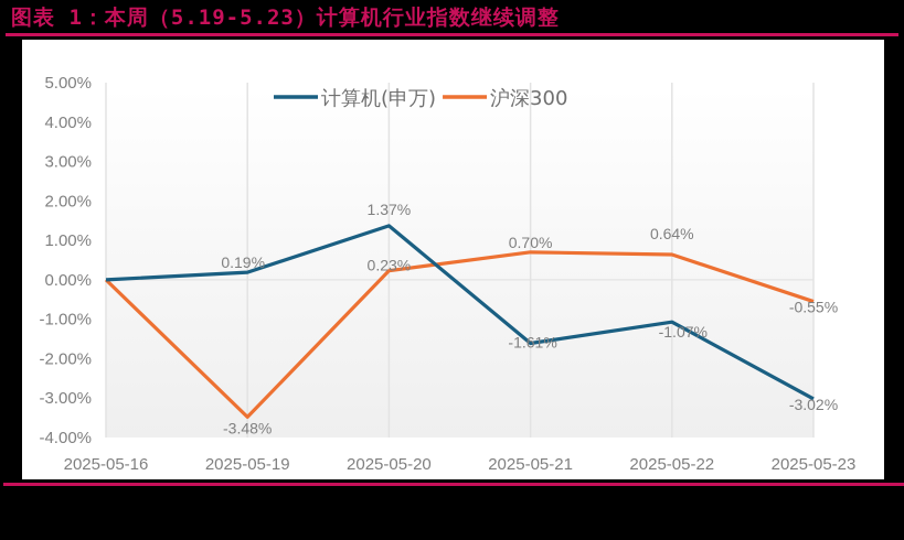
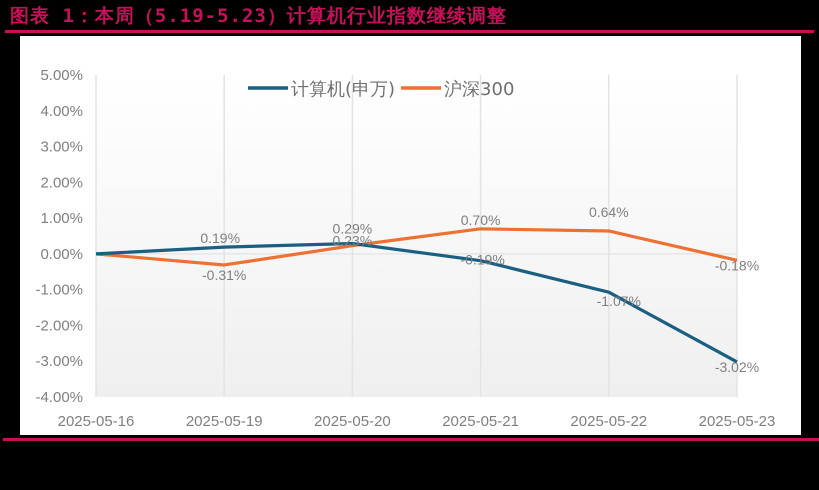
沪深300/2025-05-19: -3.48% -> -0.31%
计算机(申万)/2025-05-20: 1.37% -> 0.29%
计算机(申万)/2025-05-21: -1.61% -> -0.19%
沪深300/2025-05-23: -0.55% -> -0.18%
